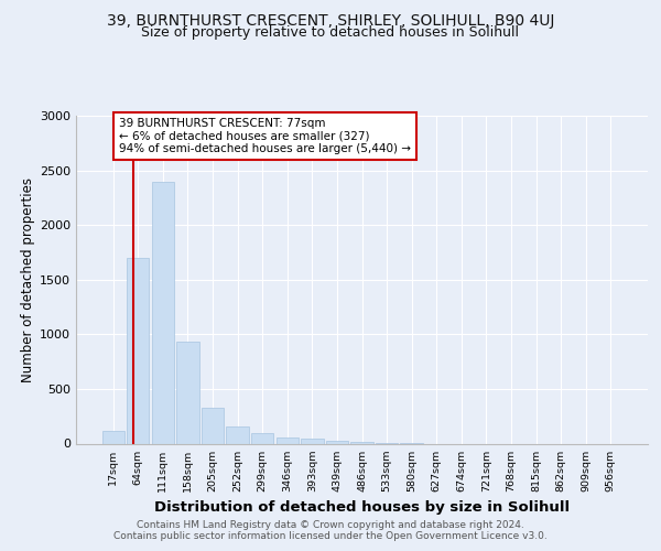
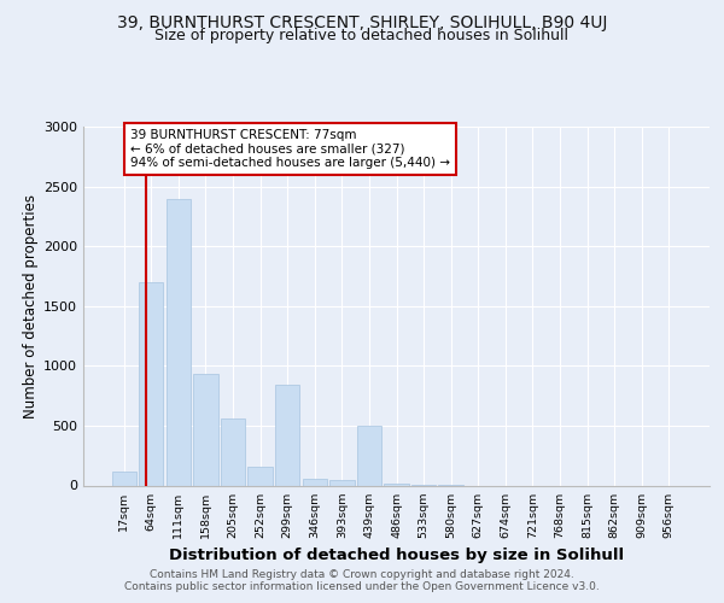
205sqm: 330 -> 560
299sqm: 100 -> 840
439sqm: 30 -> 500
